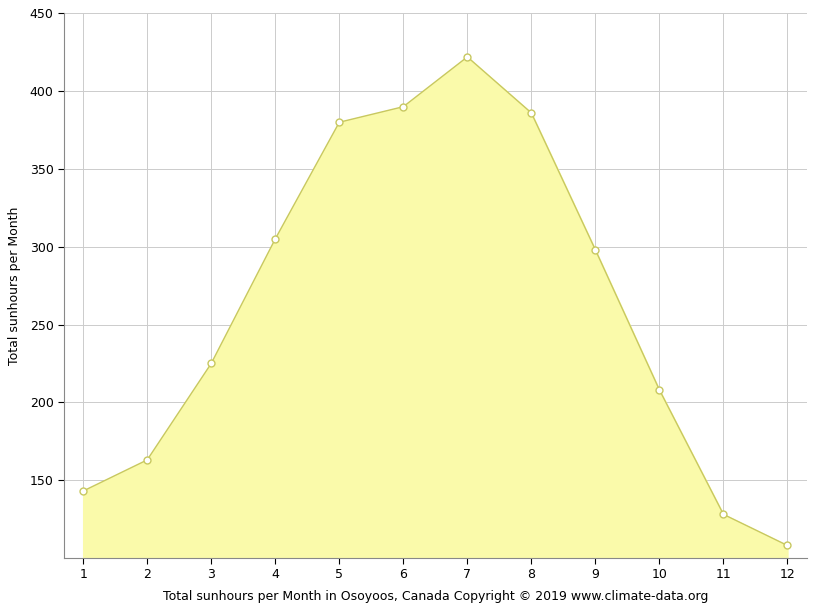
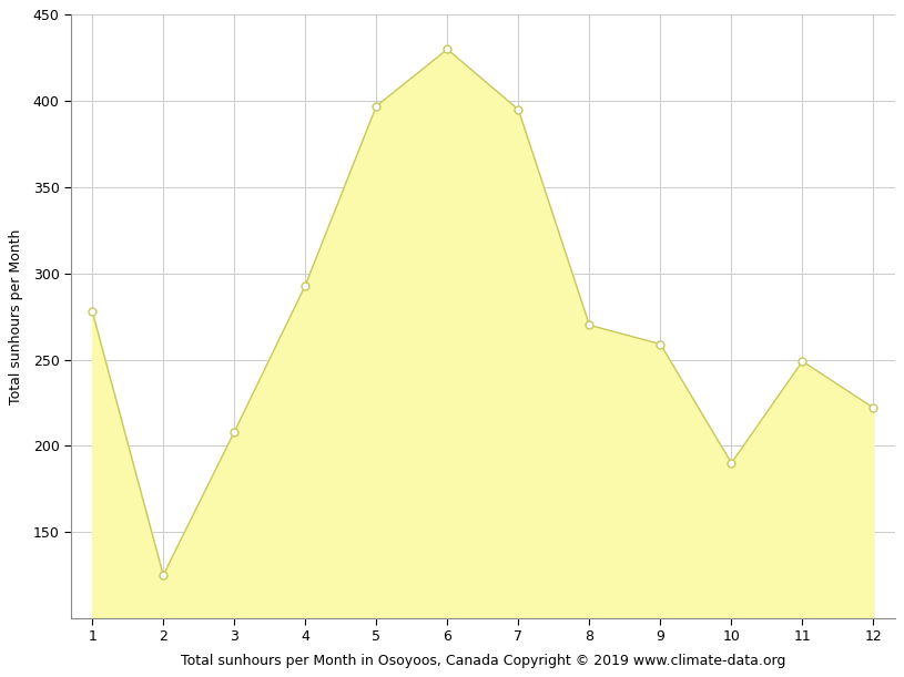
1: 143 -> 278
2: 163 -> 125
3: 225 -> 208
4: 305 -> 293
5: 380 -> 397
6: 390 -> 430
7: 422 -> 395
8: 386 -> 270
9: 298 -> 259
10: 208 -> 190
11: 128 -> 249
12: 108 -> 222
